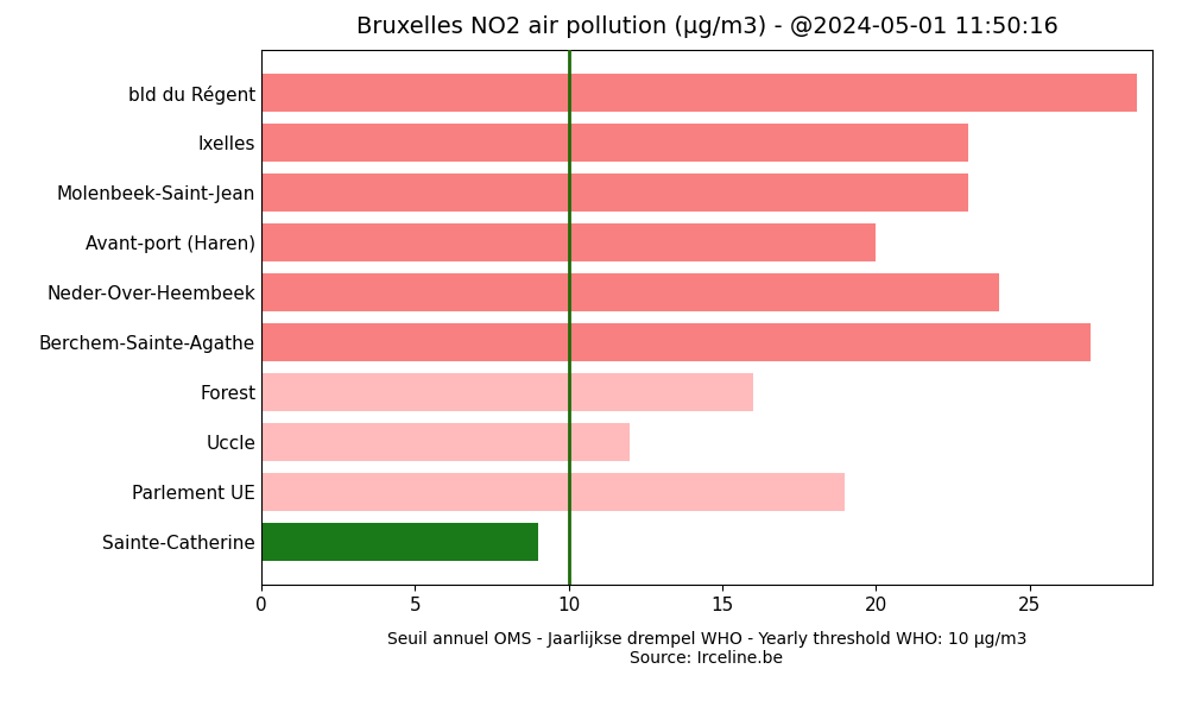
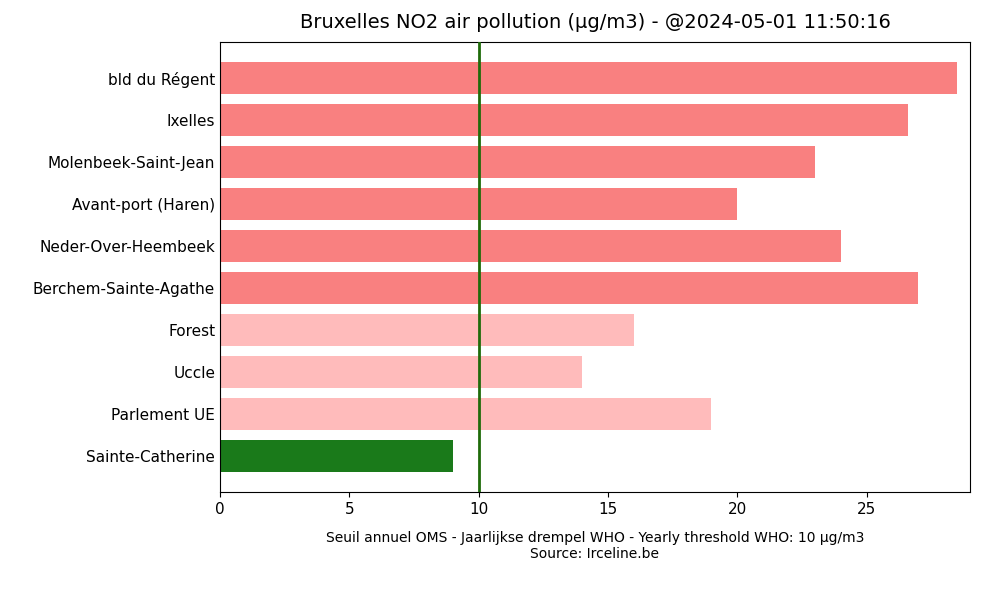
Ixelles: 23.0 -> 26.6
Uccle: 12.0 -> 14.0
